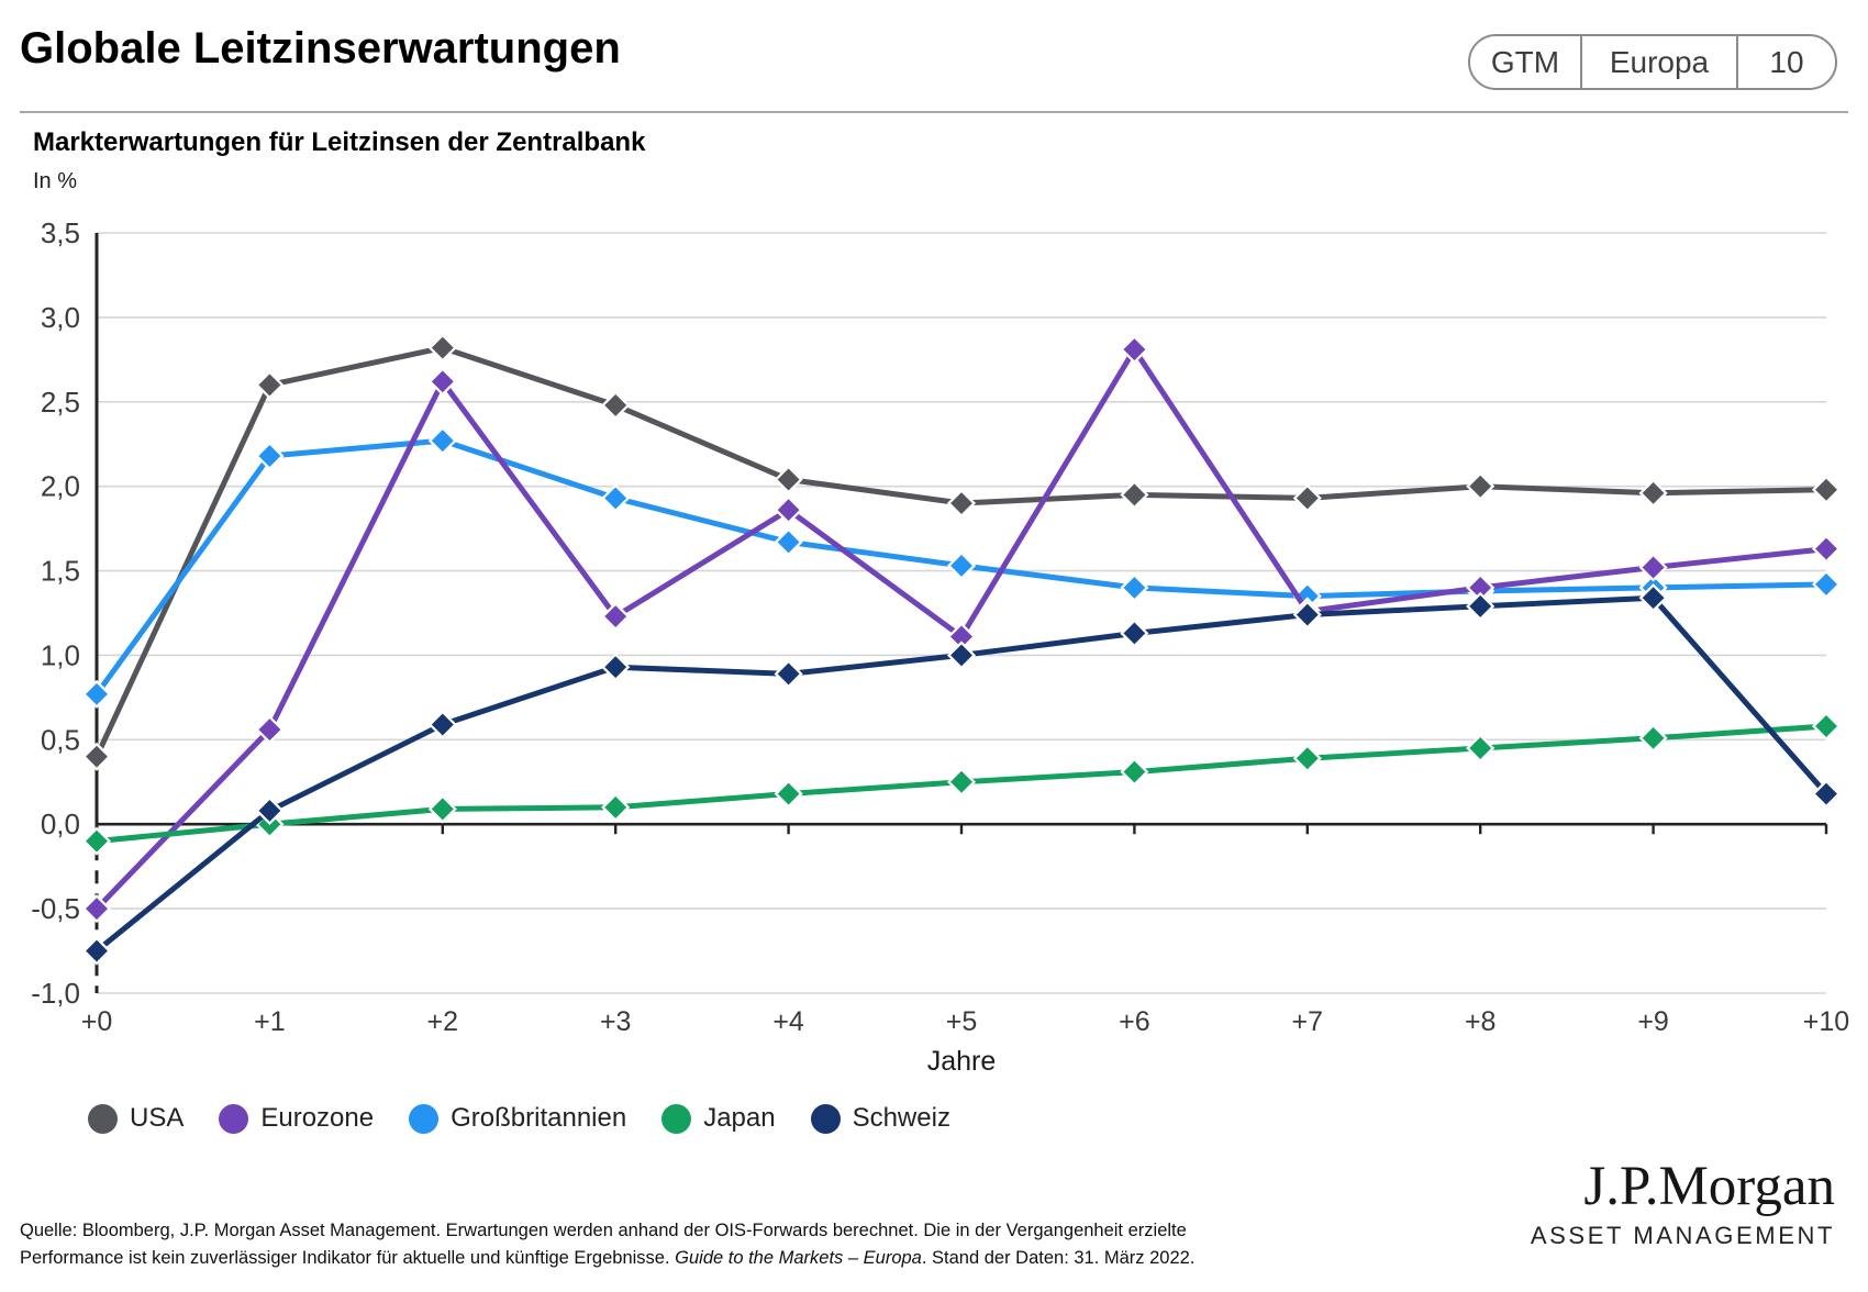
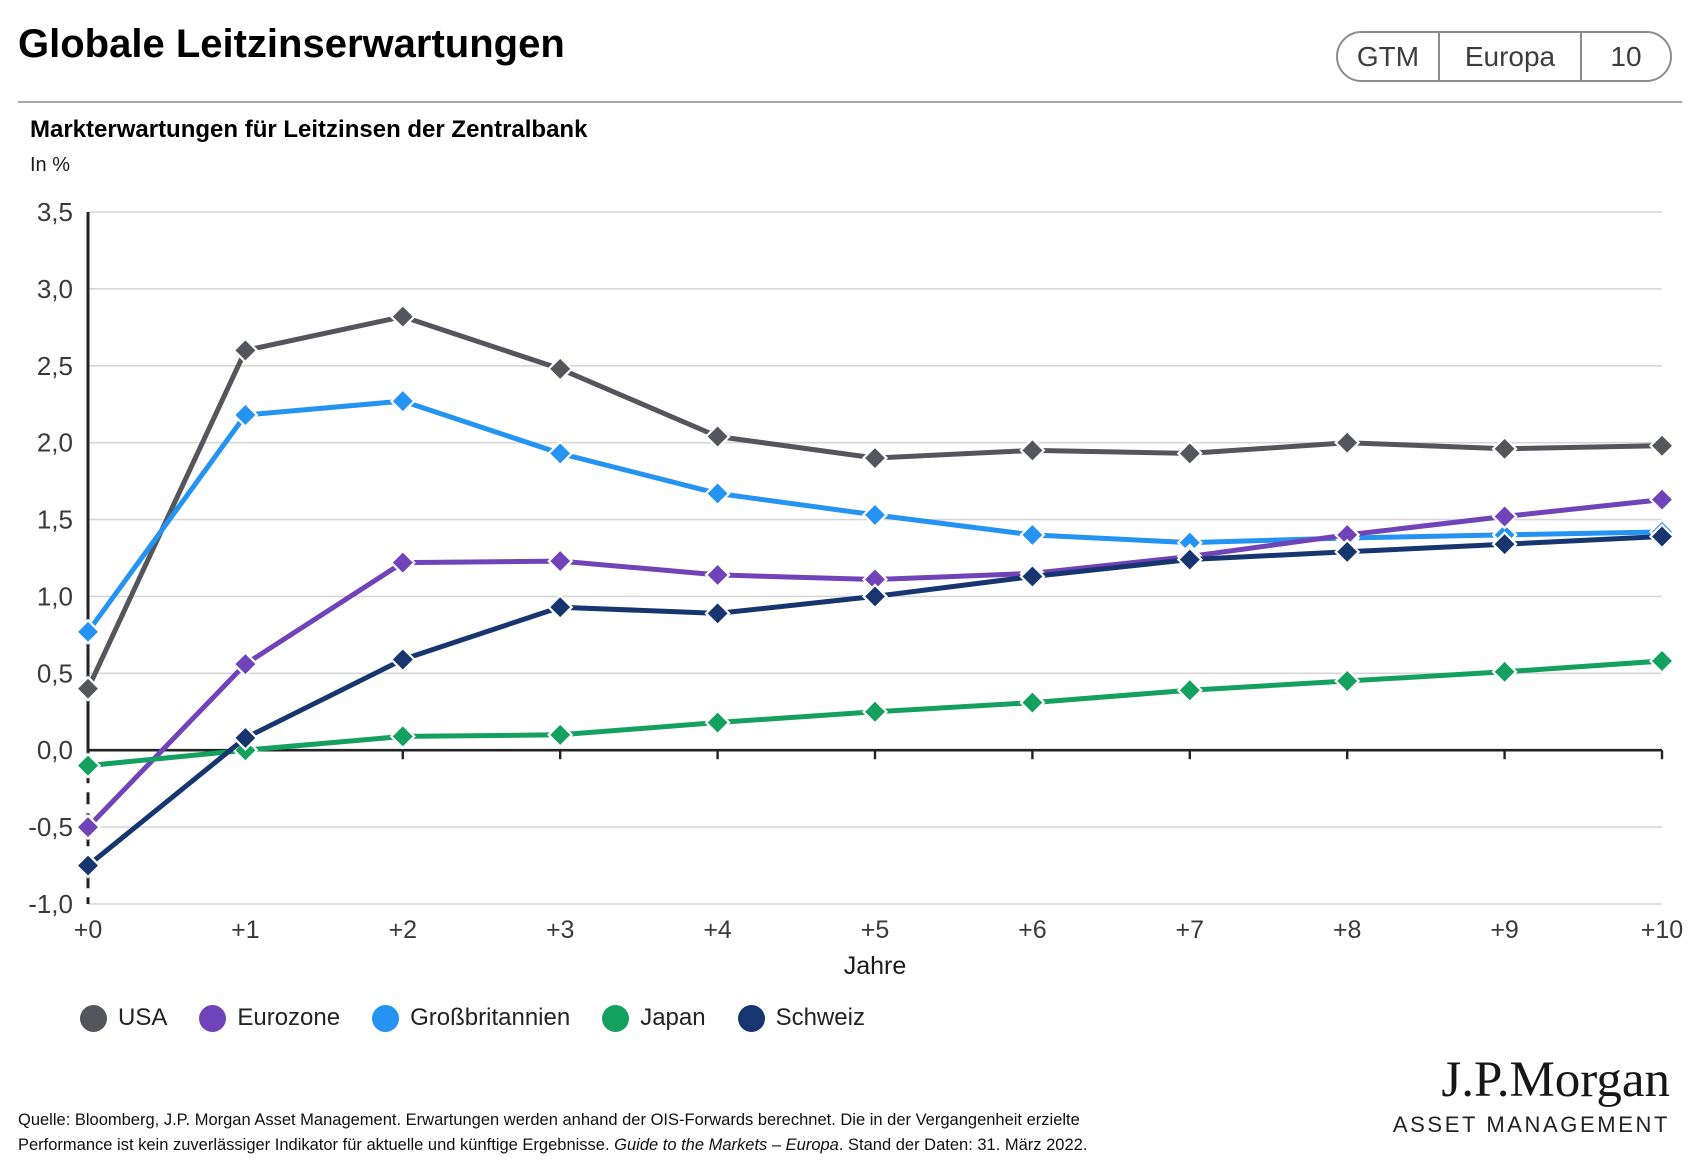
Eurozone/+2: 2,62 -> 1,22
Eurozone/+4: 1,86 -> 1,14
Eurozone/+6: 2,81 -> 1,15
Schweiz/+10: 0,18 -> 1,39
